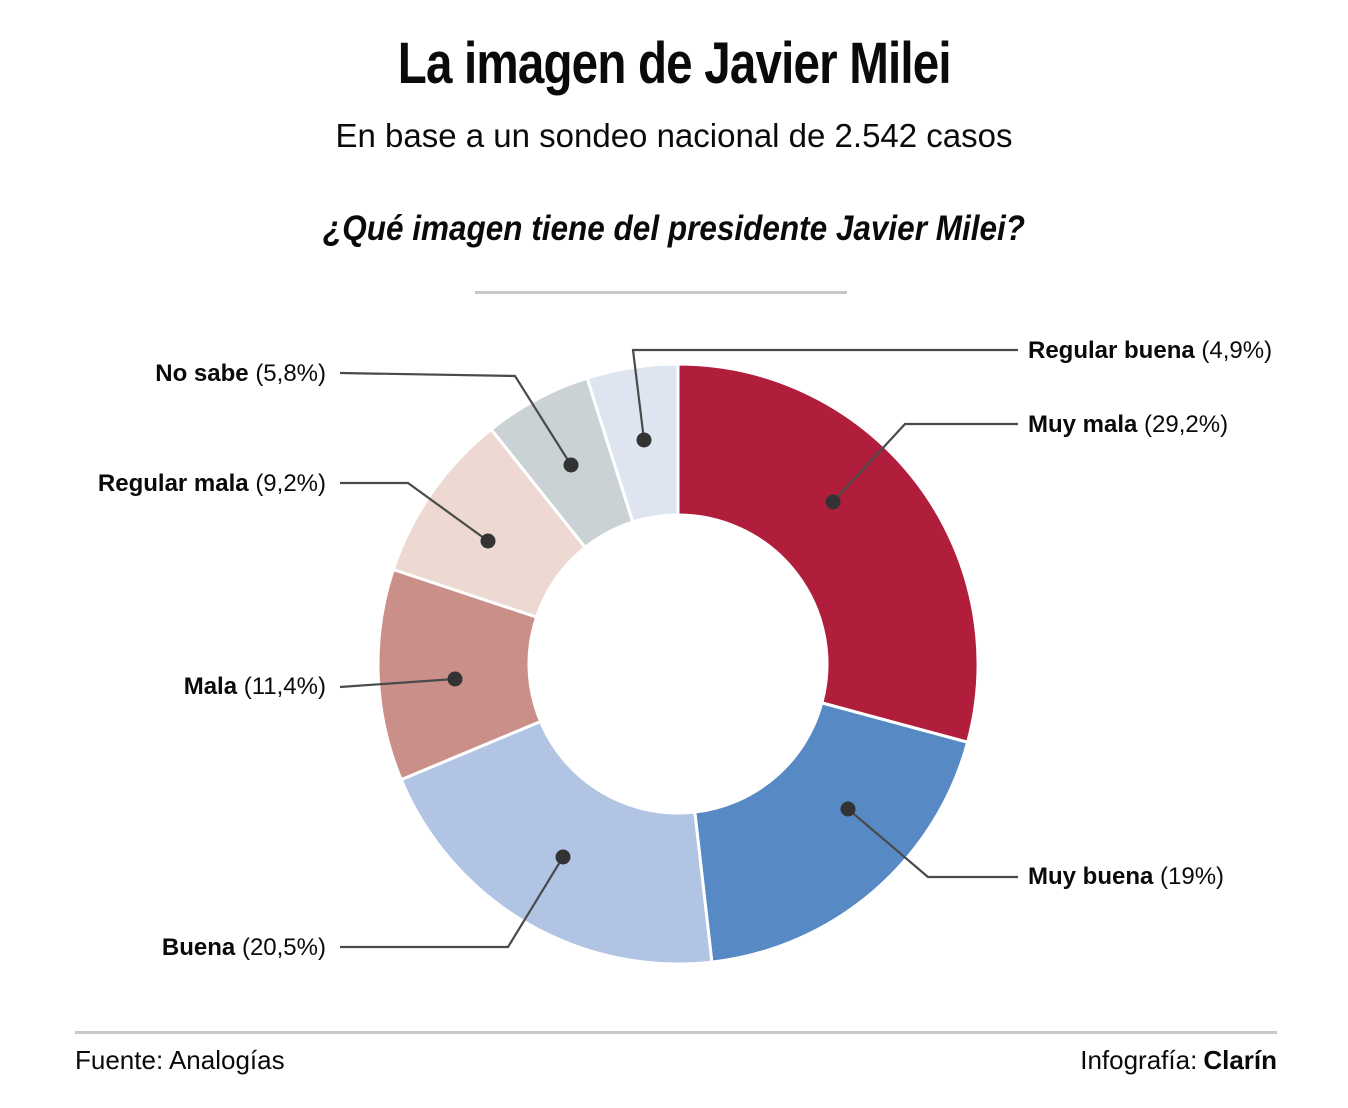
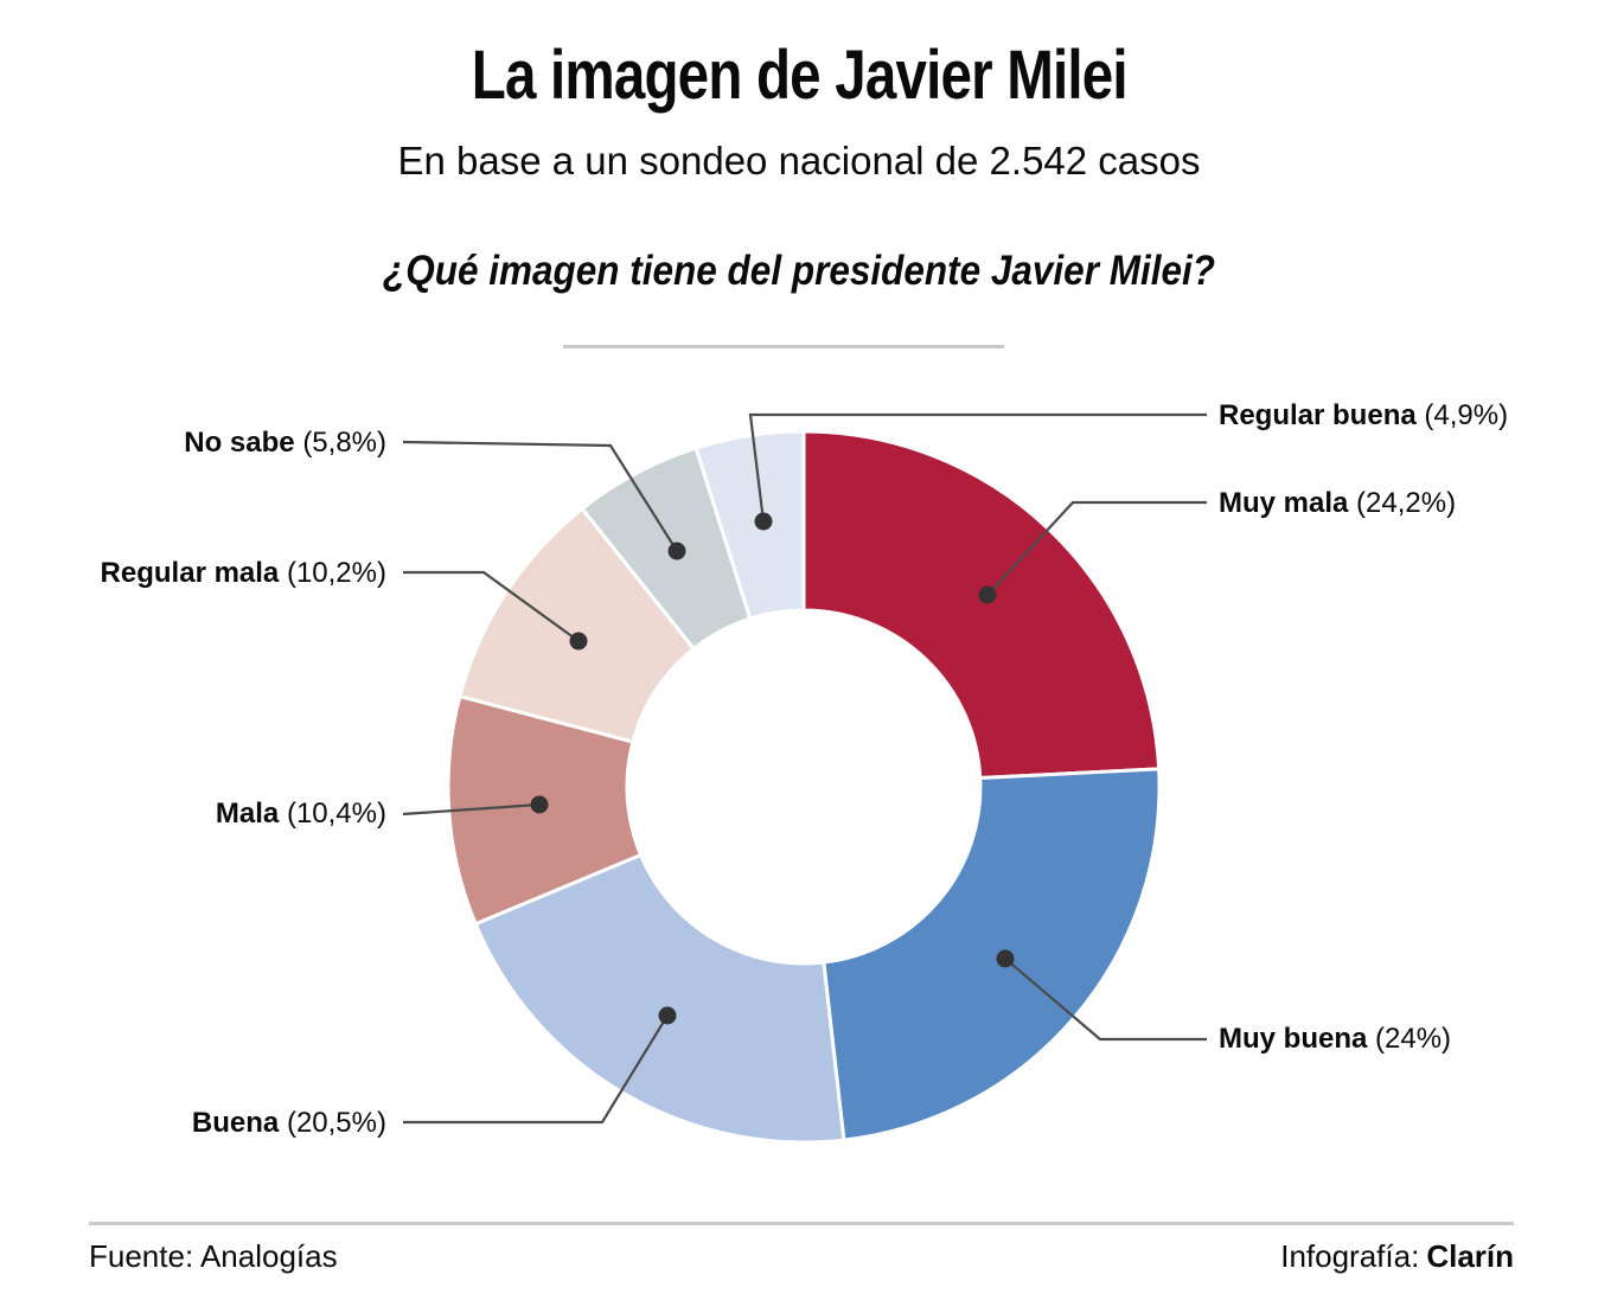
Muy mala: 29,2% -> 24,2%
Muy buena: 19% -> 24%
Mala: 11,4% -> 10,4%
Regular mala: 9,2% -> 10,2%
